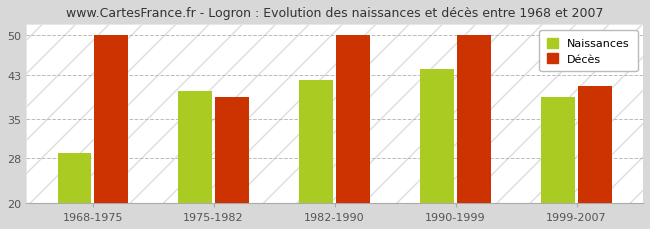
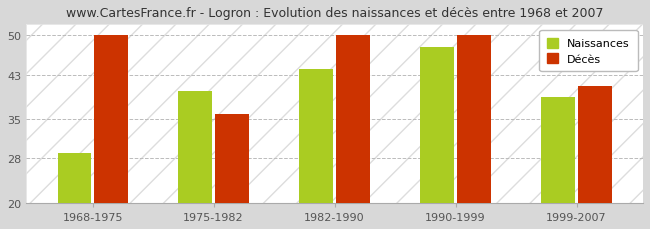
Décès/1975-1982: 39 -> 36
Naissances/1982-1990: 42 -> 44
Naissances/1990-1999: 44 -> 48
